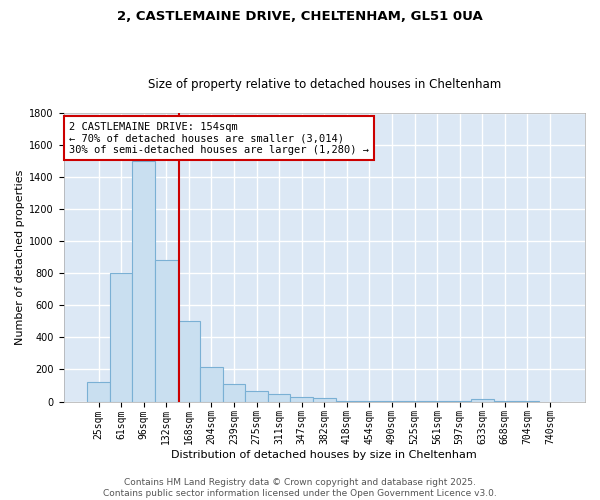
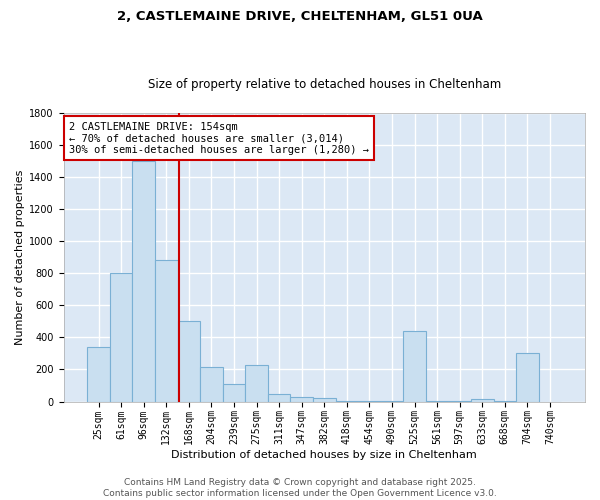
25sqm: 120 -> 340
275sqm: 60 -> 230
525sqm: 0 -> 440
704sqm: 0 -> 300
